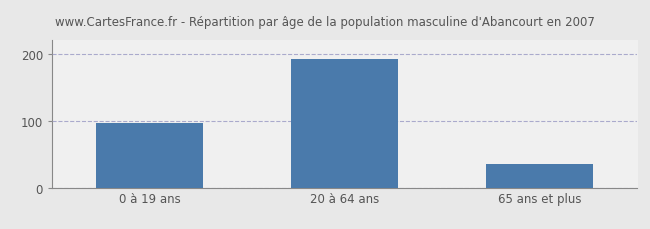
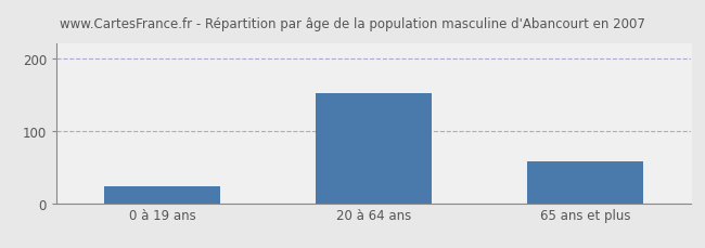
0 à 19 ans: 97 -> 24
20 à 64 ans: 192 -> 152
65 ans et plus: 35 -> 58
